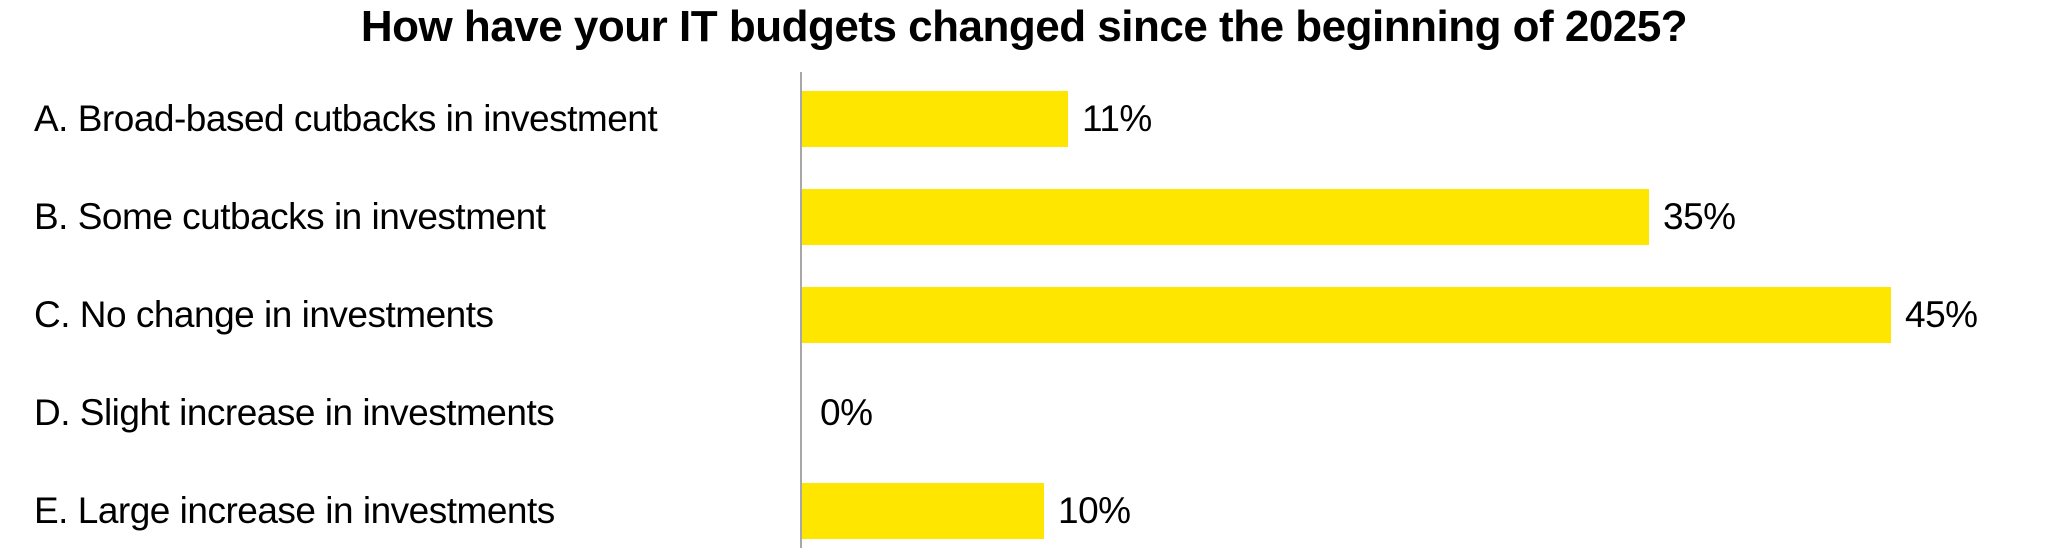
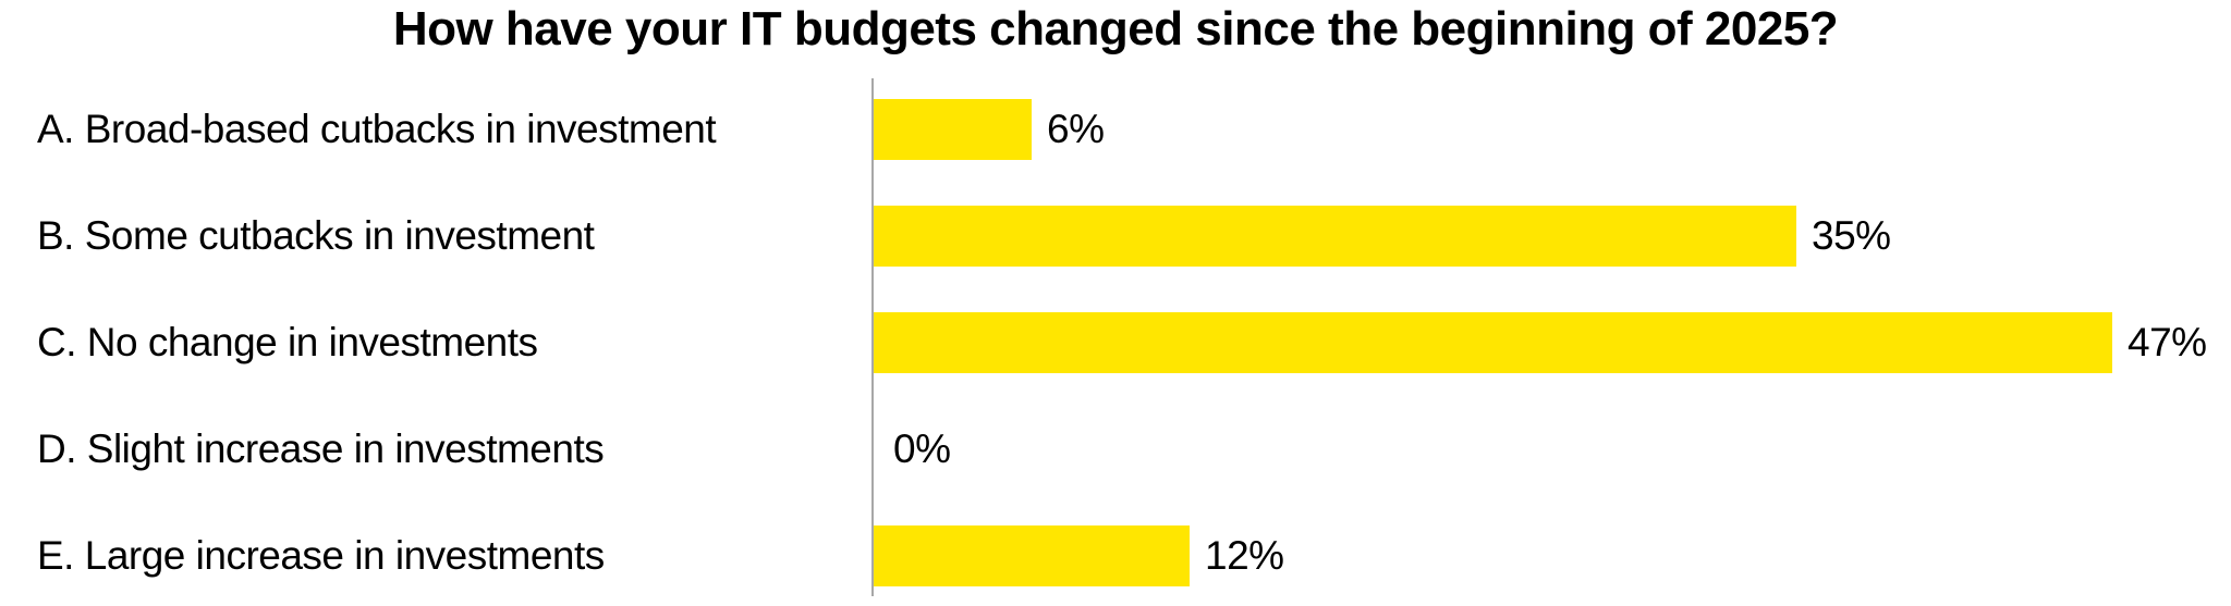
A. Broad-based cutbacks in investment: 11% -> 6%
C. No change in investments: 45% -> 47%
E. Large increase in investments: 10% -> 12%
